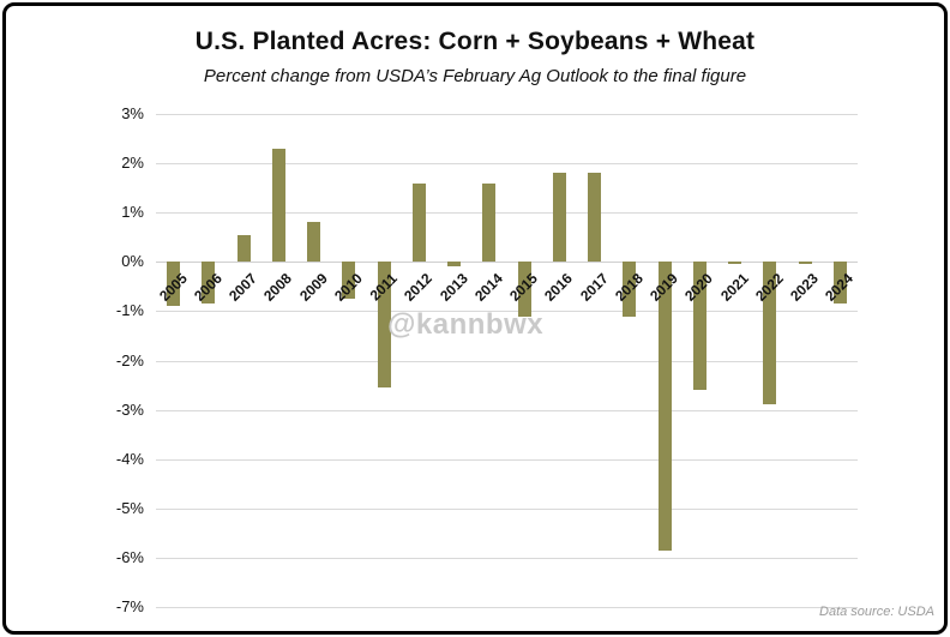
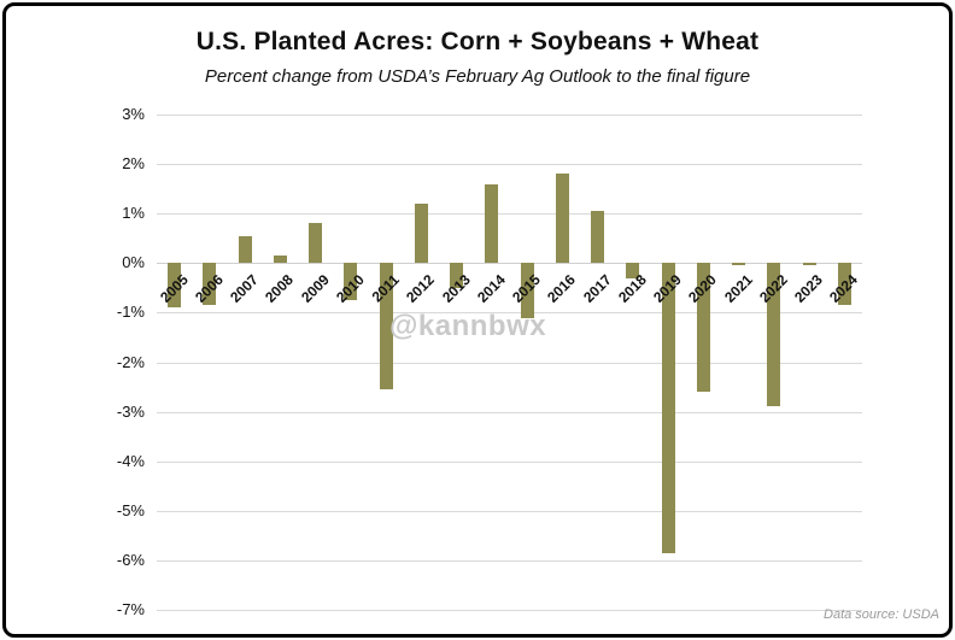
2008: 2.3% -> 0.1%
2012: 1.6% -> 1.2%
2013: -0.1% -> -0.5%
2017: 1.8% -> 1.1%
2018: -1.1% -> -0.3%
